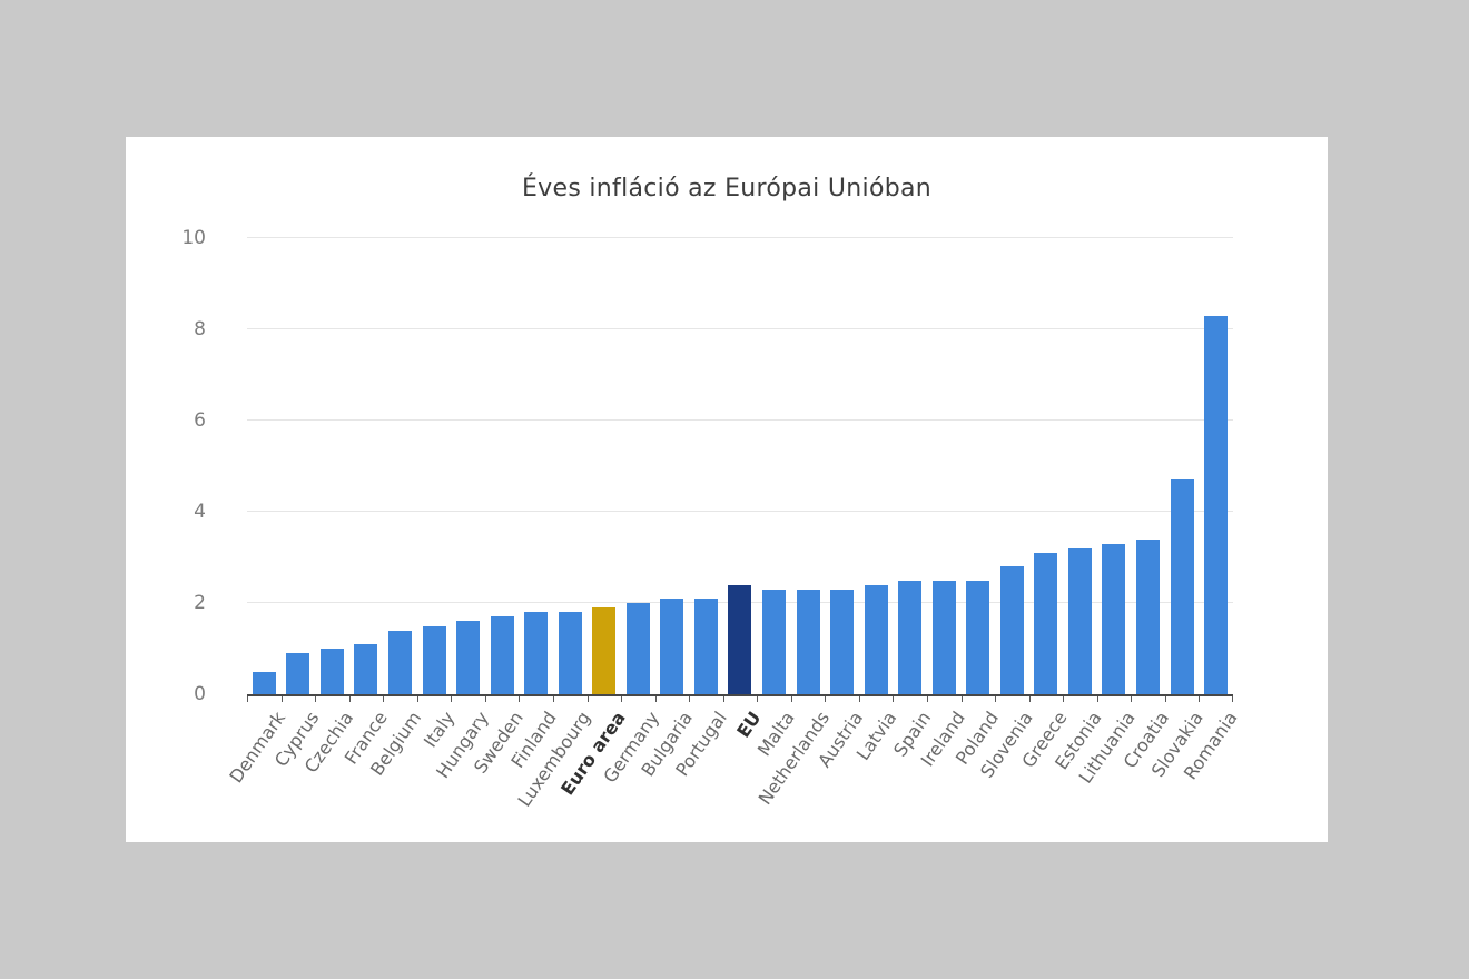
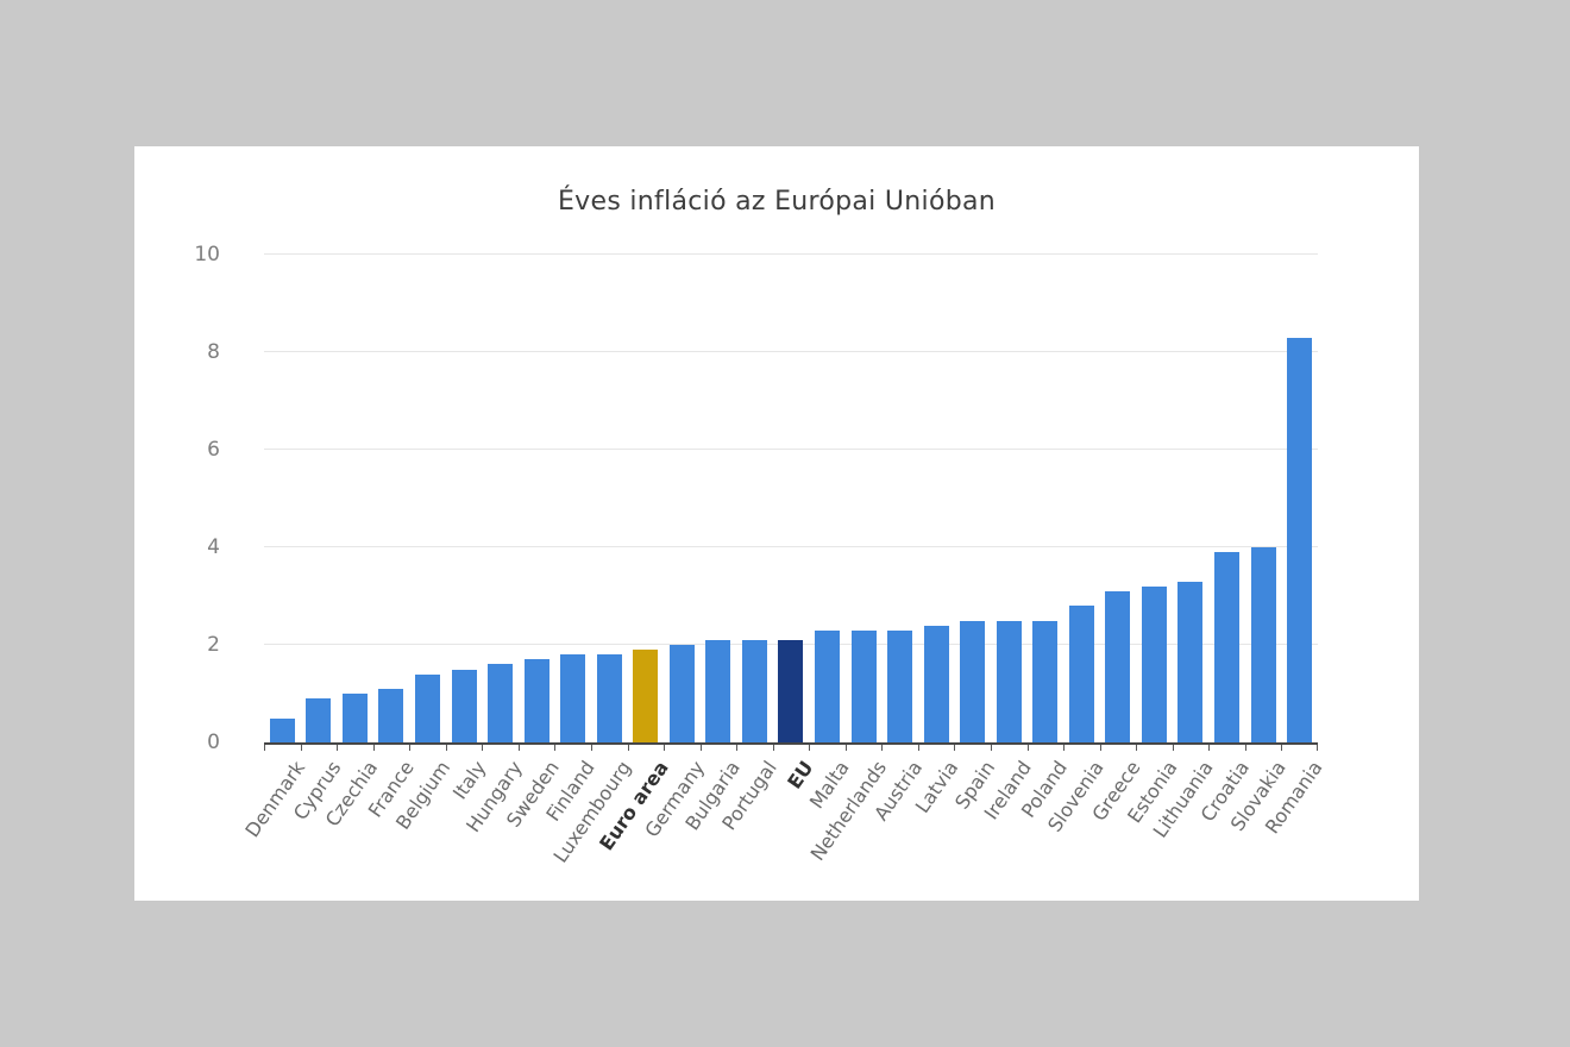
EU: 2.4 -> 2.1
Croatia: 3.4 -> 3.9
Slovakia: 4.7 -> 4.0
